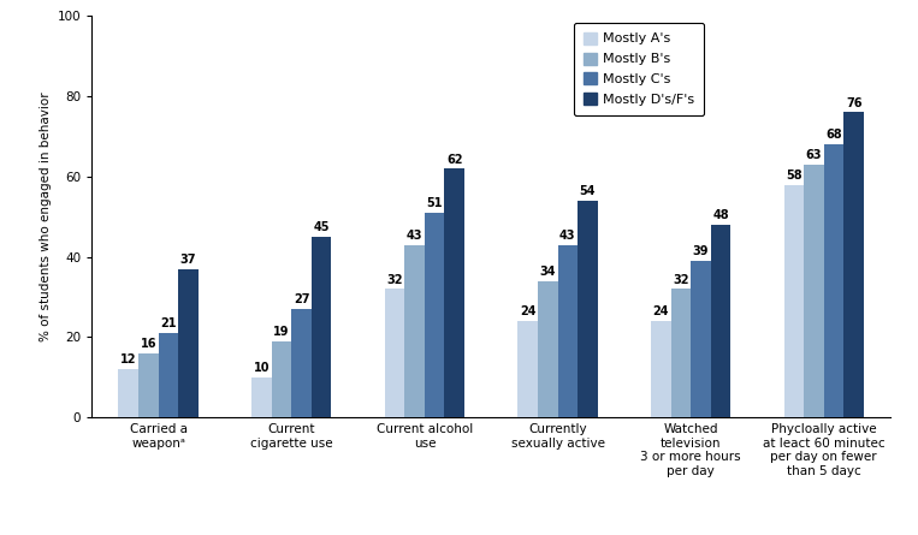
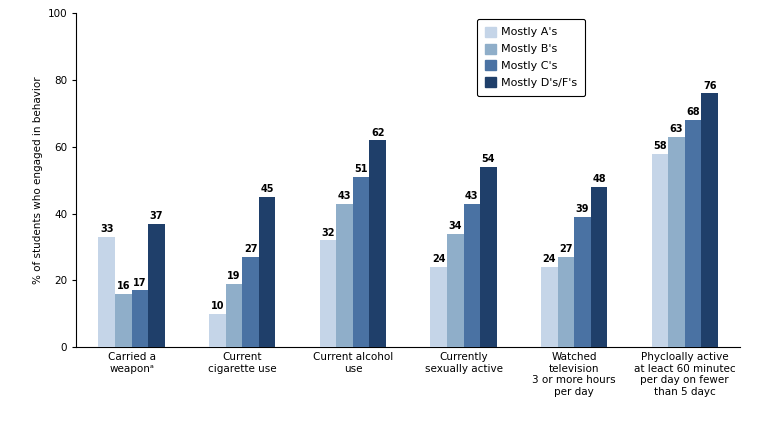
Mostly A's/Carried a weaponᵃ: 12 -> 33
Mostly C's/Carried a weaponᵃ: 21 -> 17
Mostly B's/Watched television 3 or more hours per day: 32 -> 27
